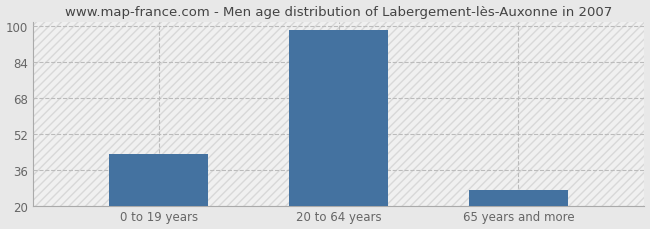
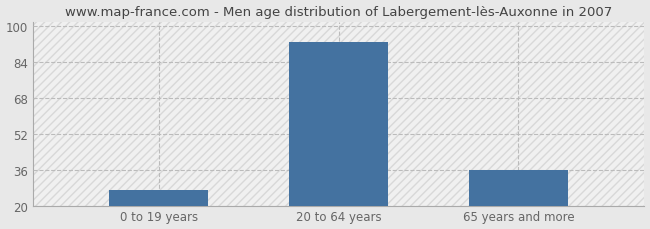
0 to 19 years: 43 -> 27
20 to 64 years: 98 -> 93
65 years and more: 27 -> 36
